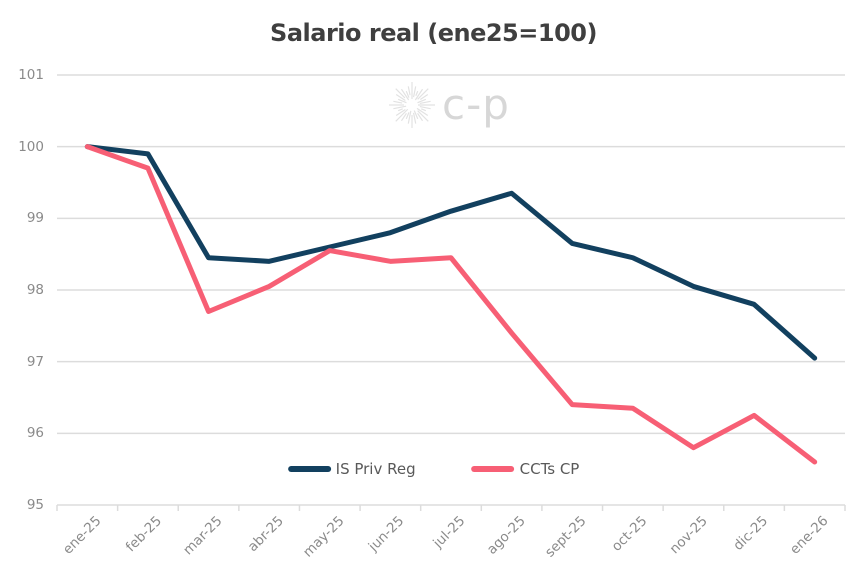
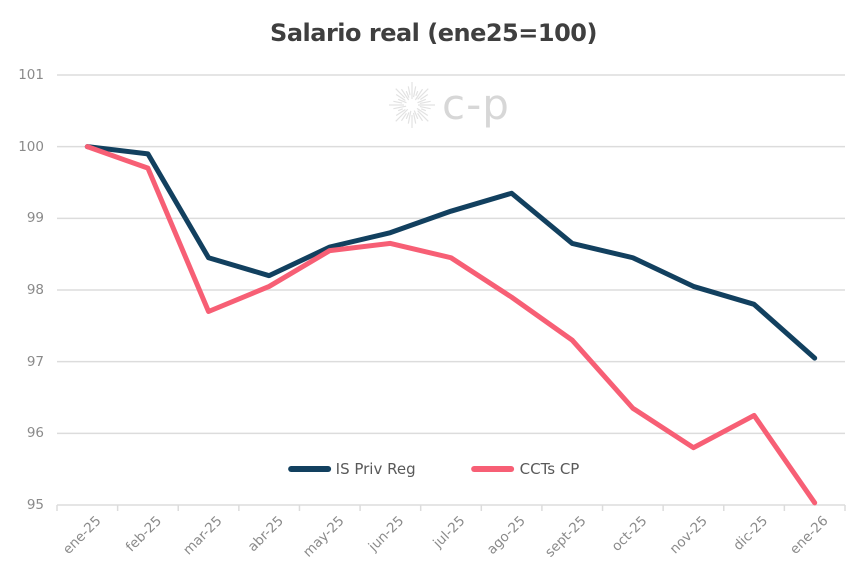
IS Priv Reg/abr-25: 98.4 -> 98.2
CCTs CP/jun-25: 98.4 -> 98.7
CCTs CP/ago-25: 97.4 -> 97.9
CCTs CP/sept-25: 96.4 -> 97.3
CCTs CP/ene-26: 95.6 -> 95.0
